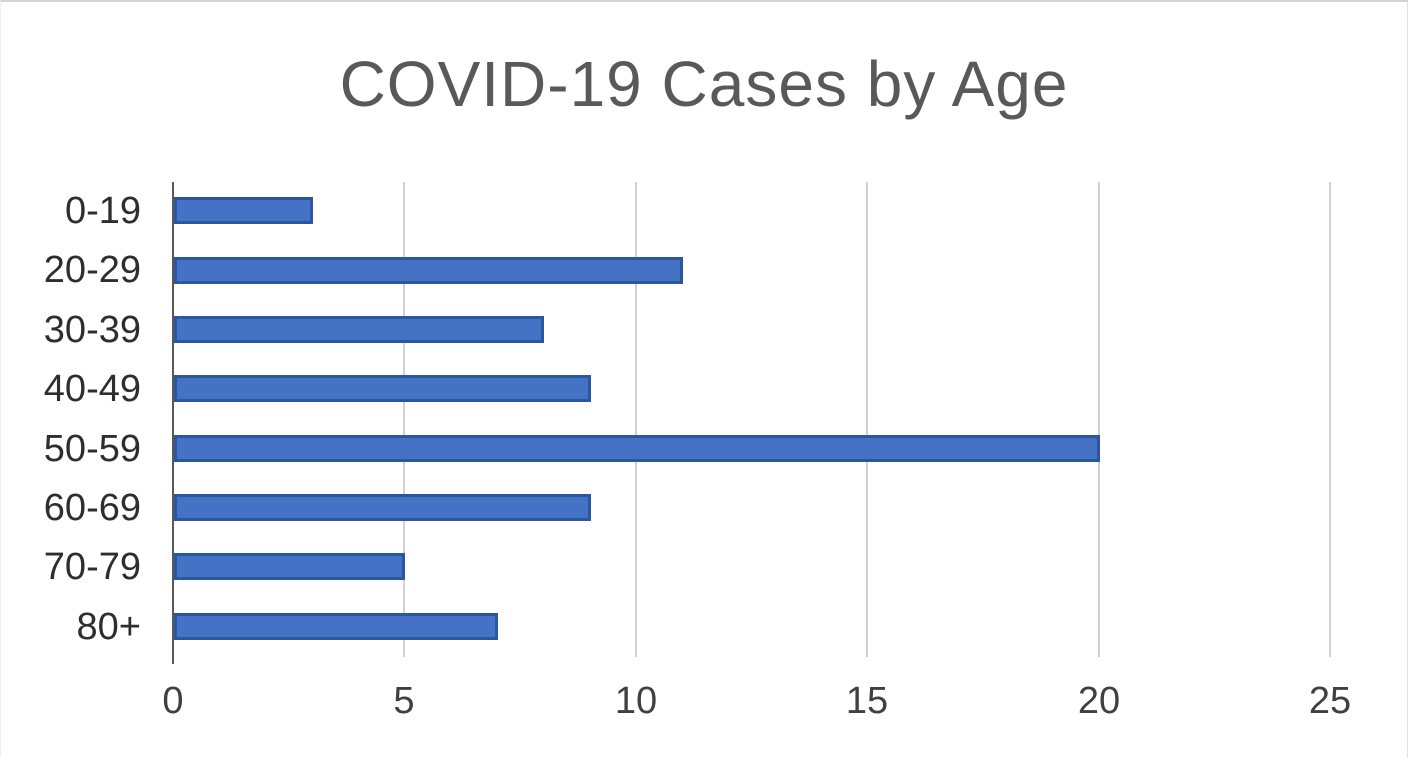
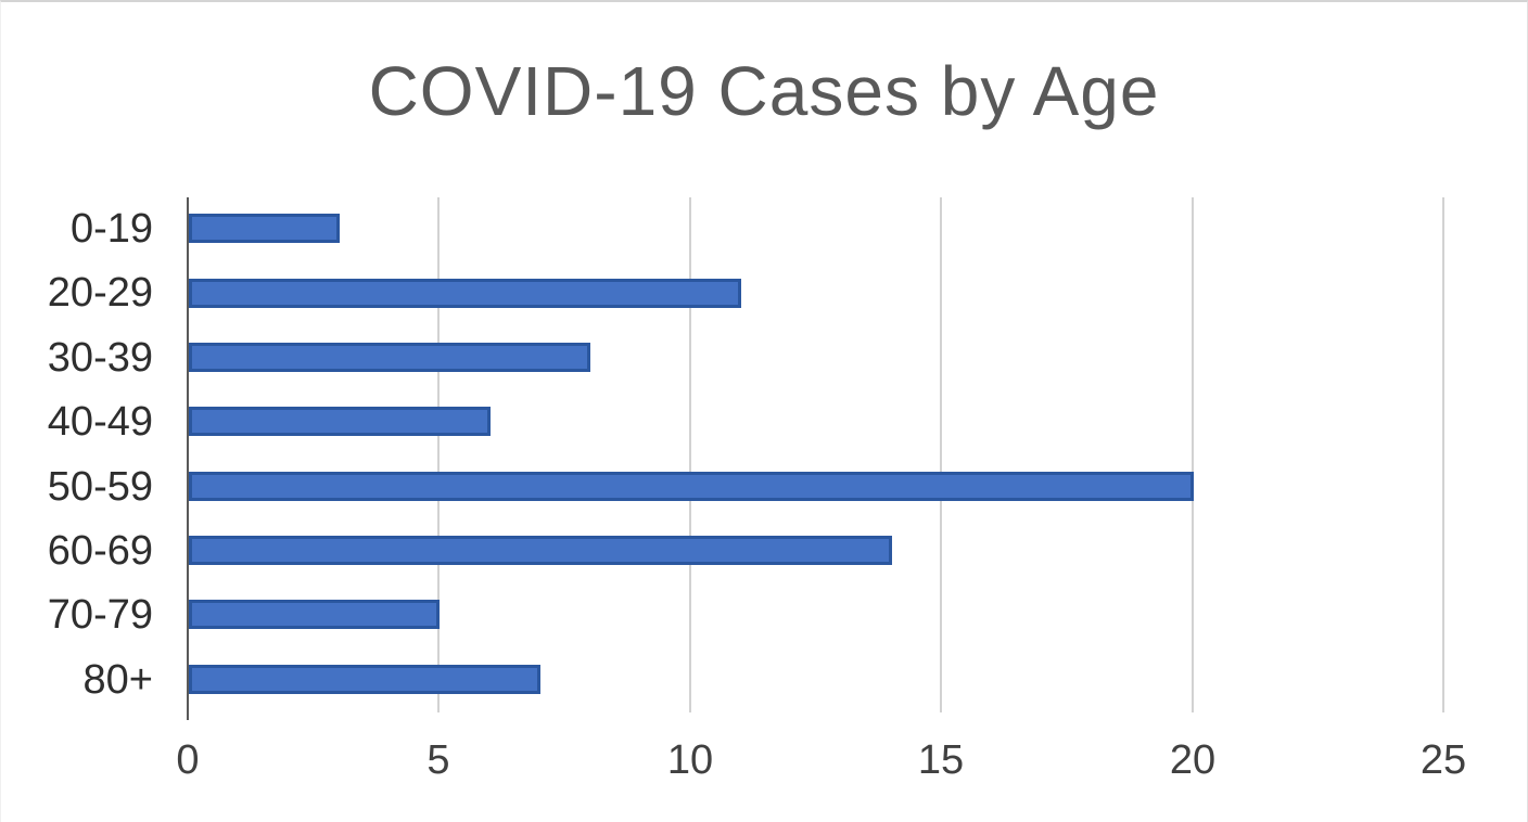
40-49: 9 -> 6
60-69: 9 -> 14
